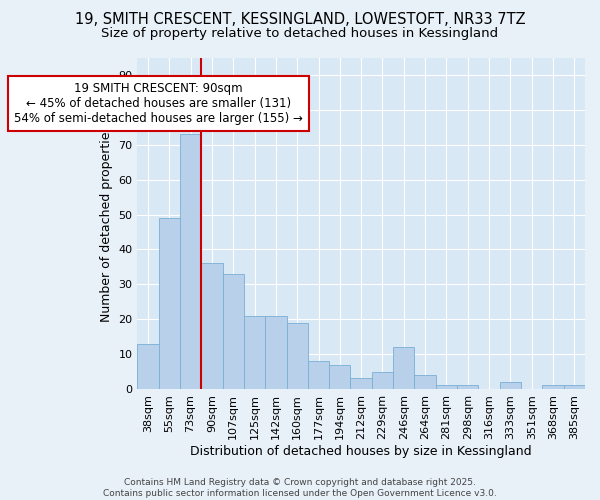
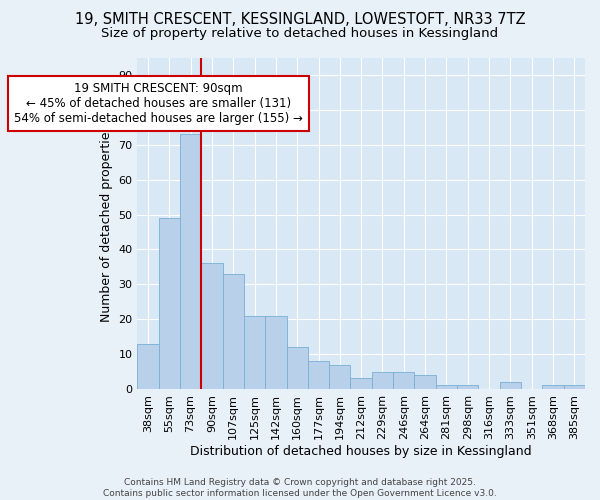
160sqm: 19 -> 12
246sqm: 12 -> 5
